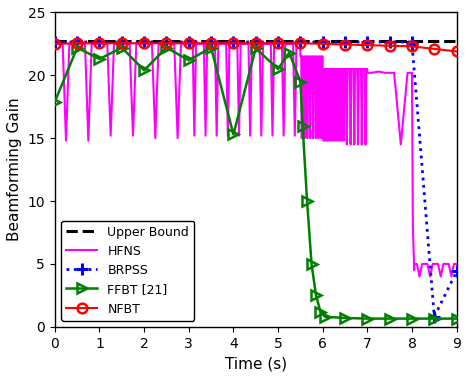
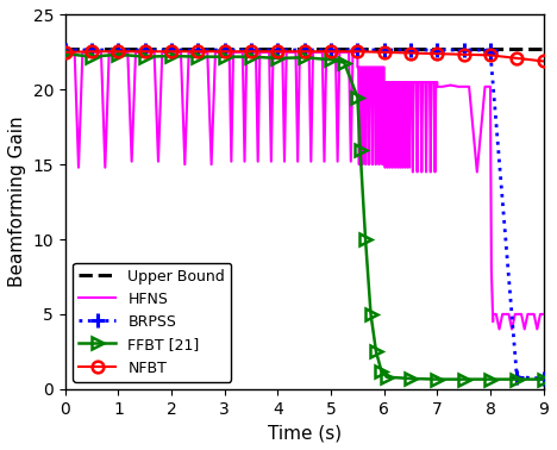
FFBT [21]/0: 17.9 -> 22.4
FFBT [21]/1: 21.3 -> 22.4
FFBT [21]/2: 20.4 -> 22.2
FFBT [21]/3: 21.2 -> 22.2
FFBT [21]/4: 15.3 -> 22.1
FFBT [21]/5: 20.5 -> 22.0
BRPSS/9: 4.4 -> 0.7
